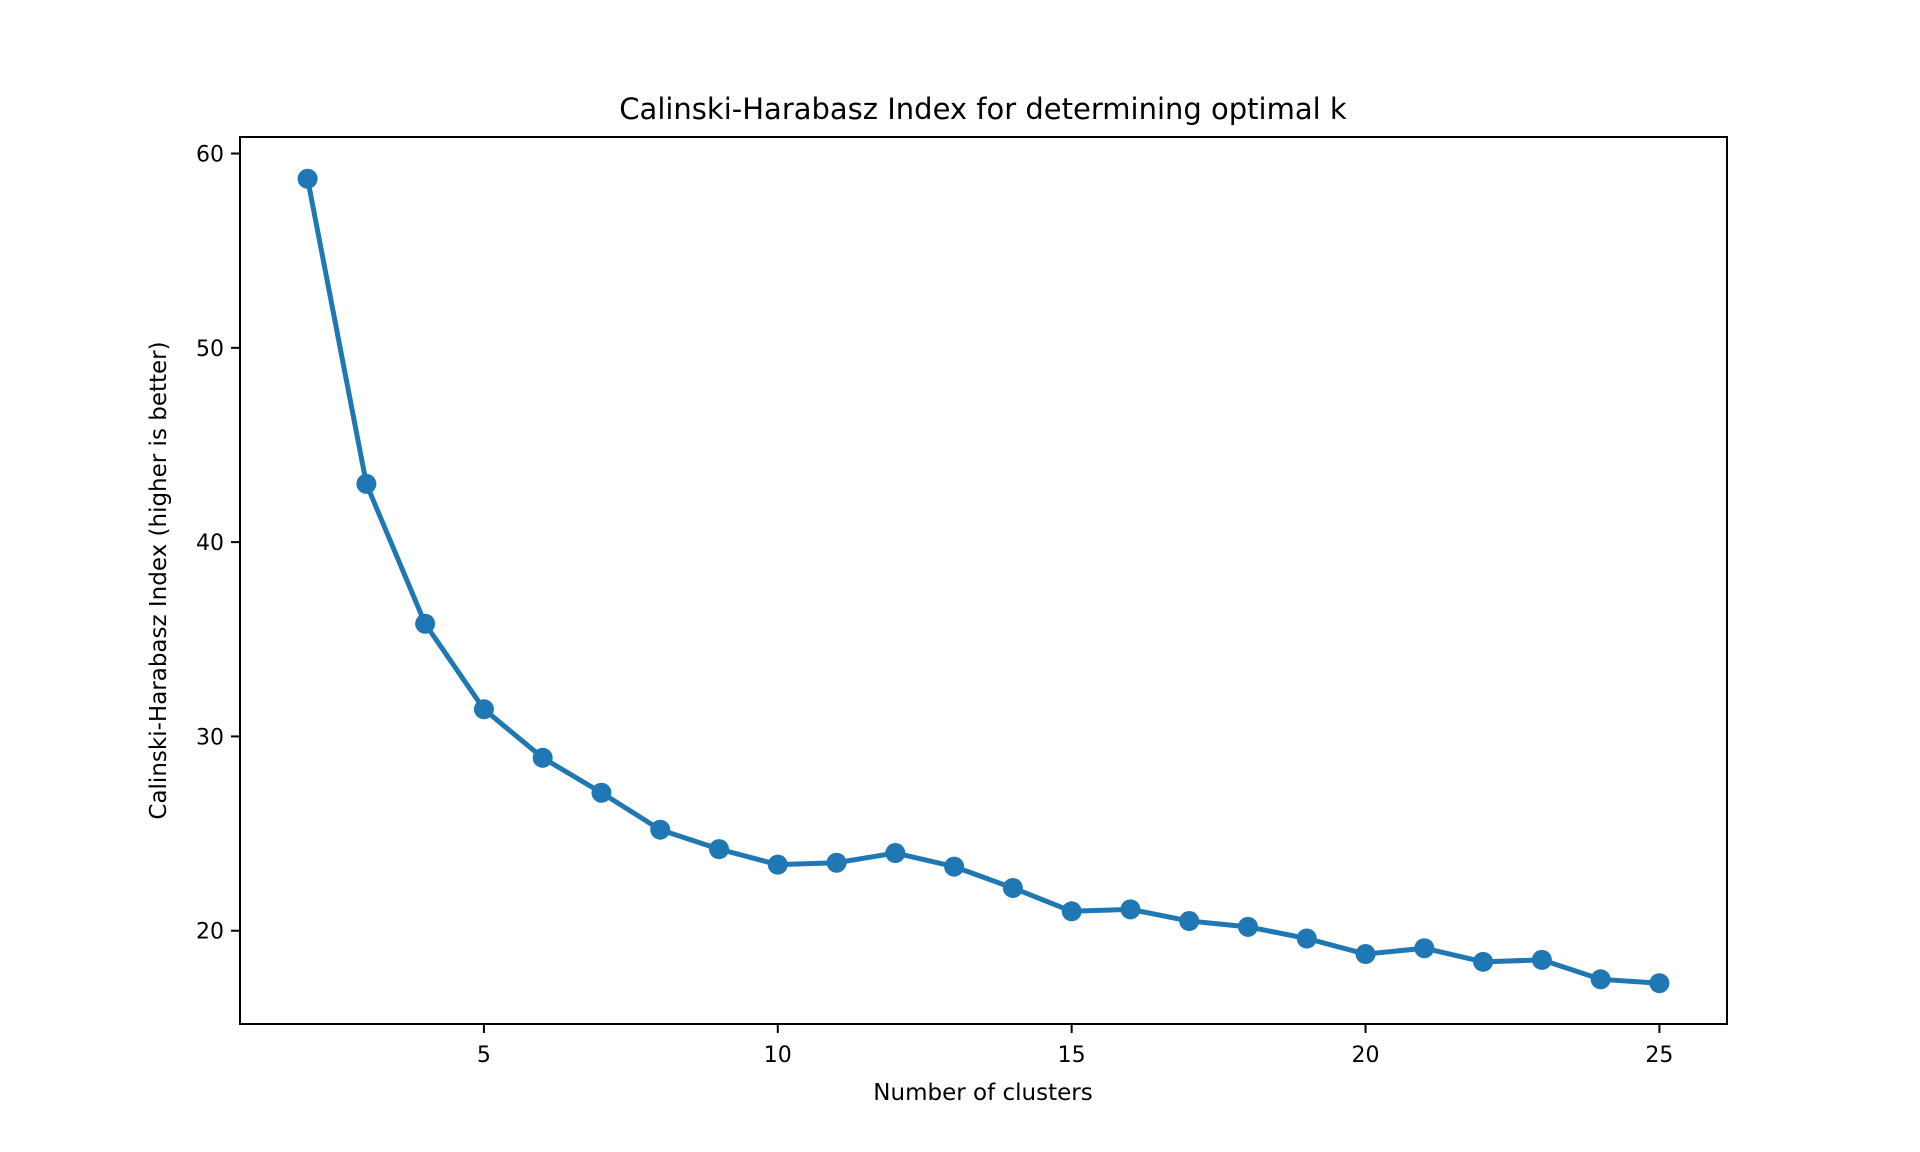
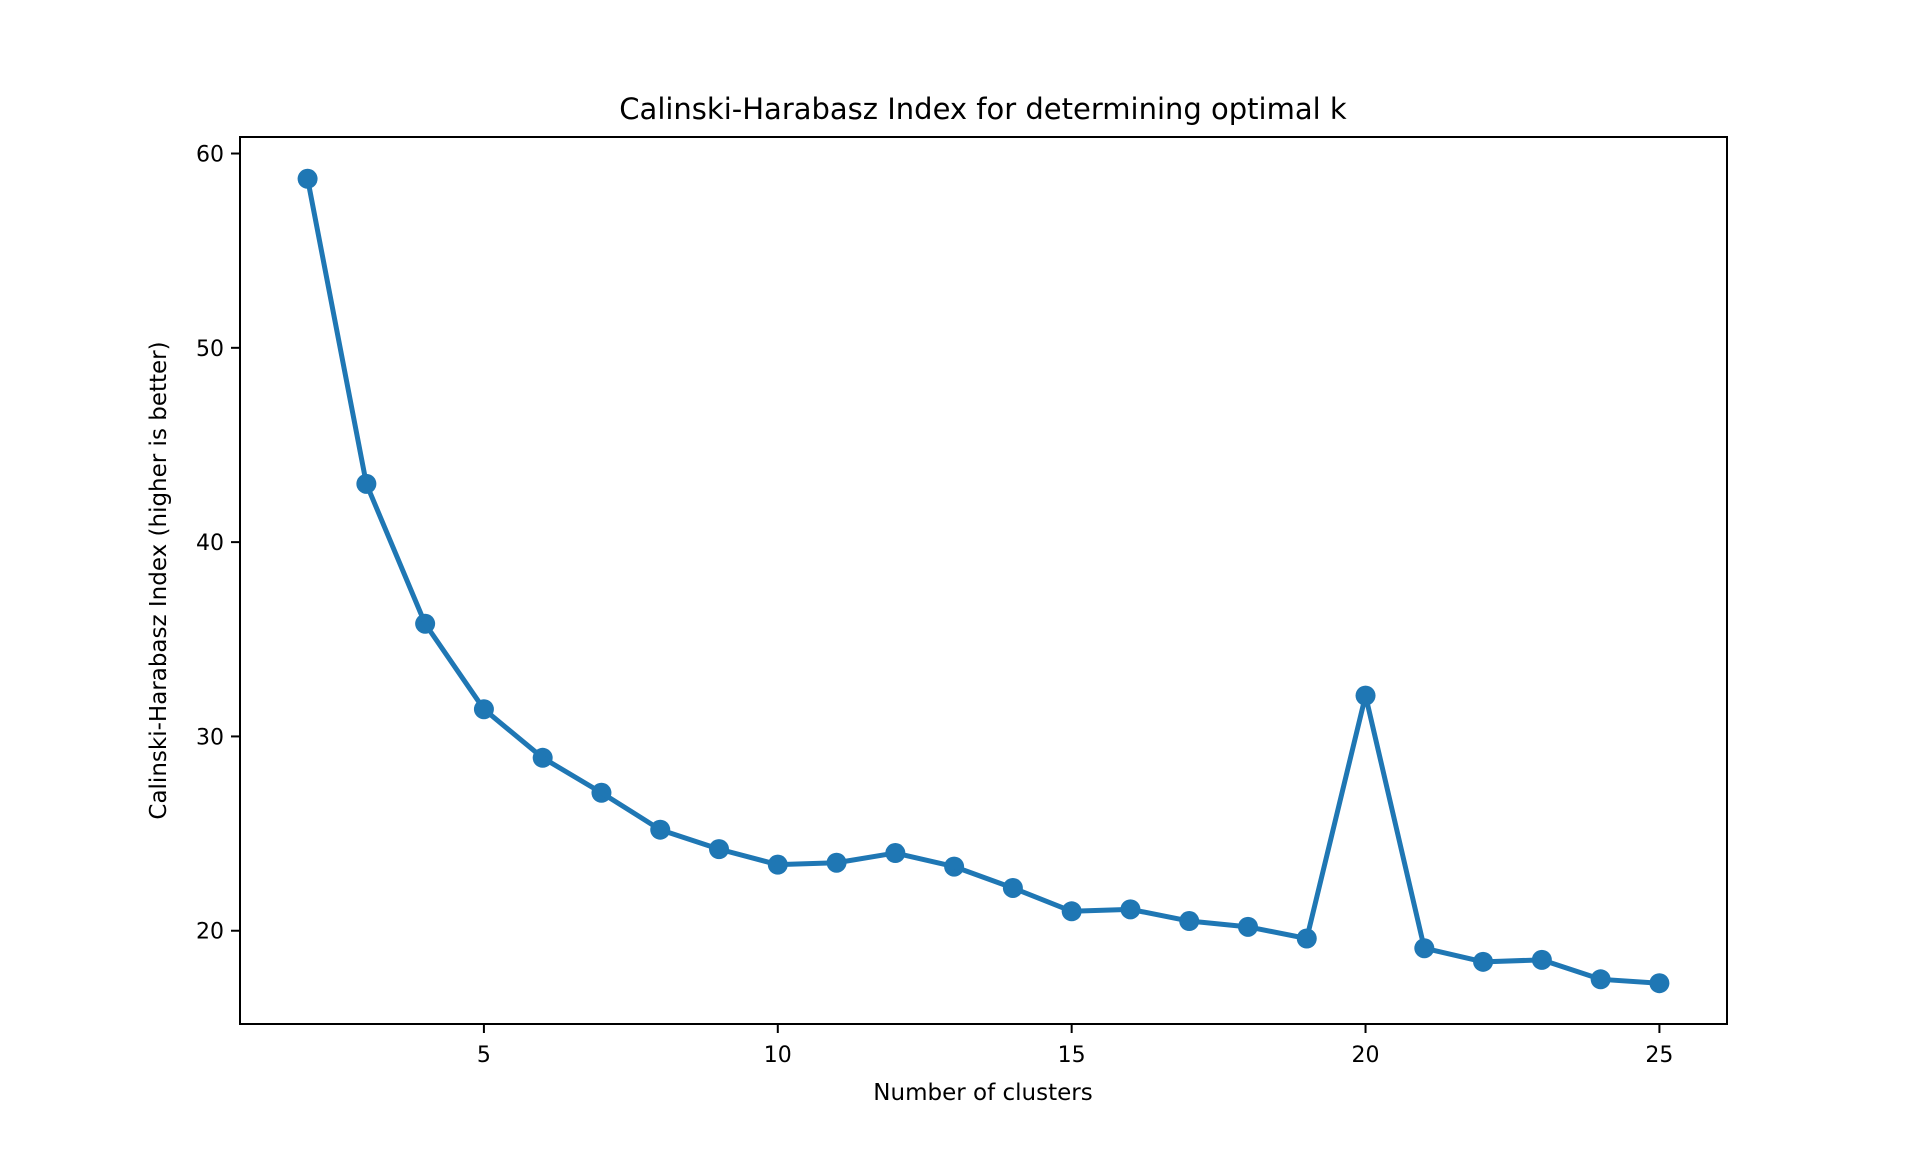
20: 18.8 -> 32.1
